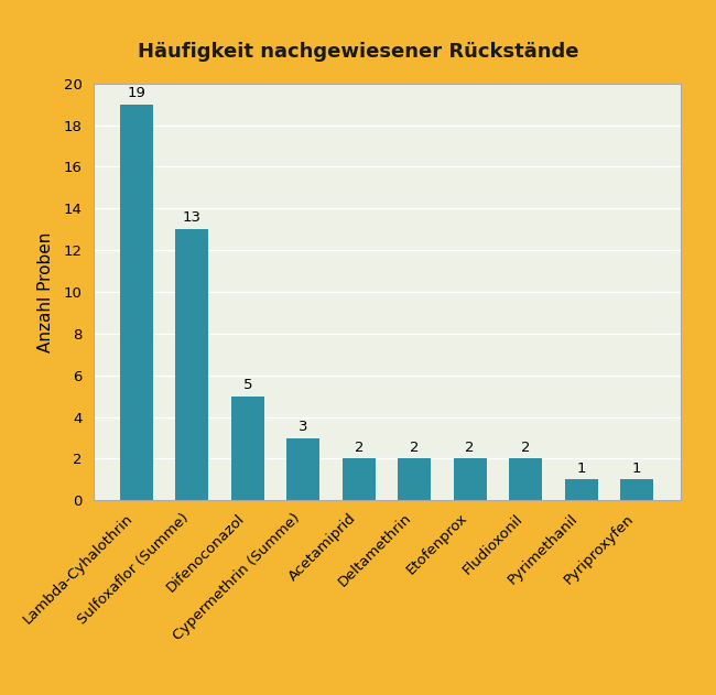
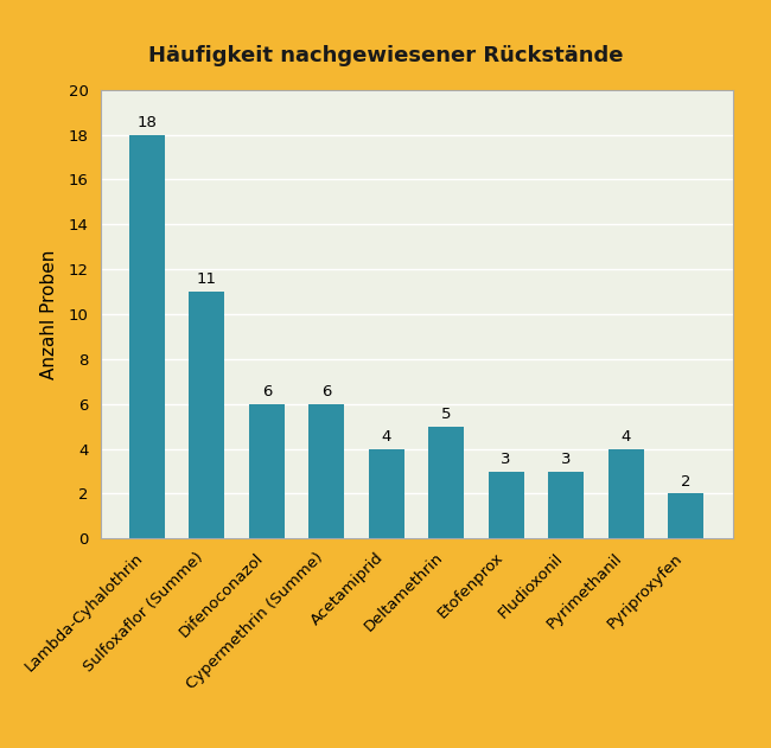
Lambda-Cyhalothrin: 19 -> 18
Sulfoxaflor (Summe): 13 -> 11
Difenoconazol: 5 -> 6
Cypermethrin (Summe): 3 -> 6
Acetamiprid: 2 -> 4
Deltamethrin: 2 -> 5
Etofenprox: 2 -> 3
Fludioxonil: 2 -> 3
Pyrimethanil: 1 -> 4
Pyriproxyfen: 1 -> 2
